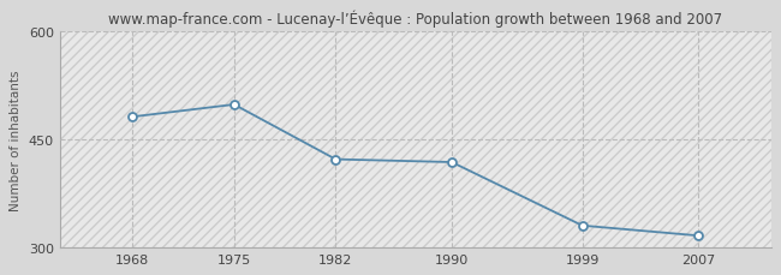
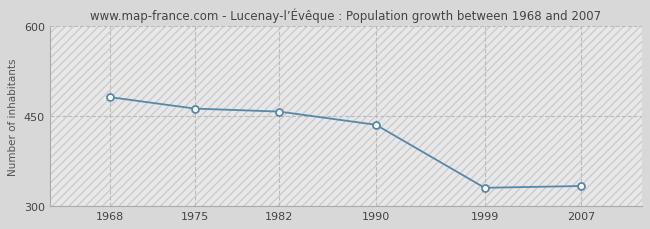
1975: 498 -> 462
1982: 422 -> 457
1990: 418 -> 435
2007: 316 -> 333
